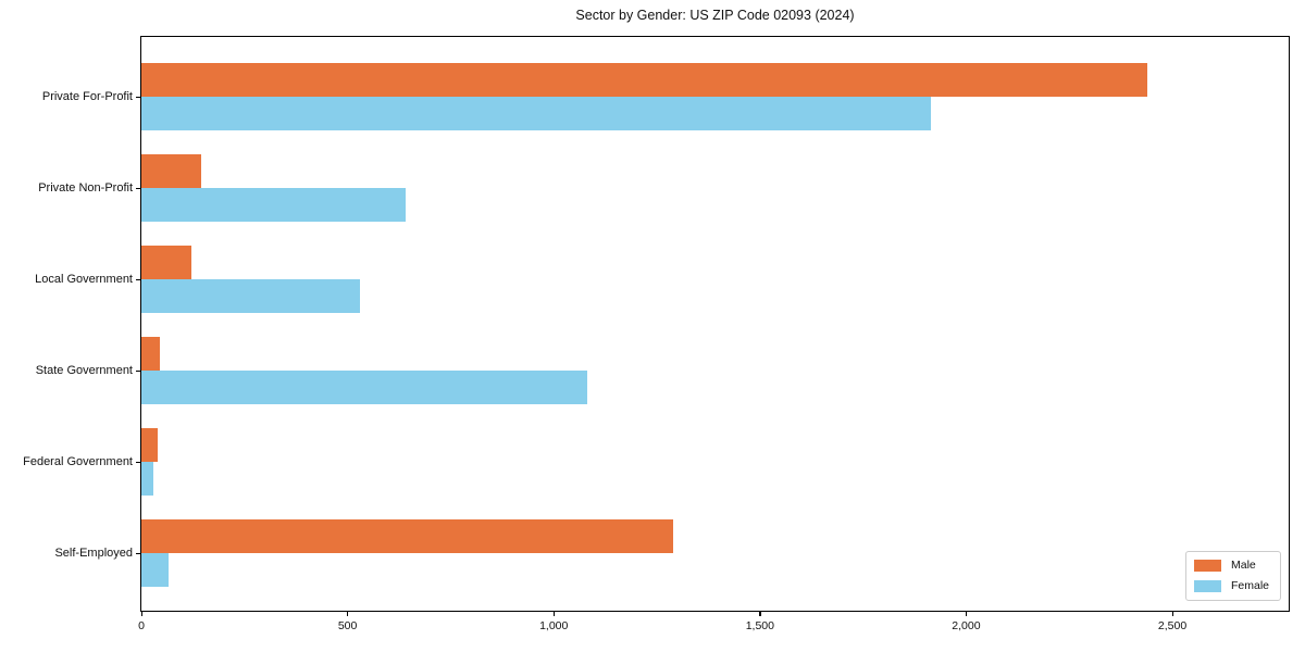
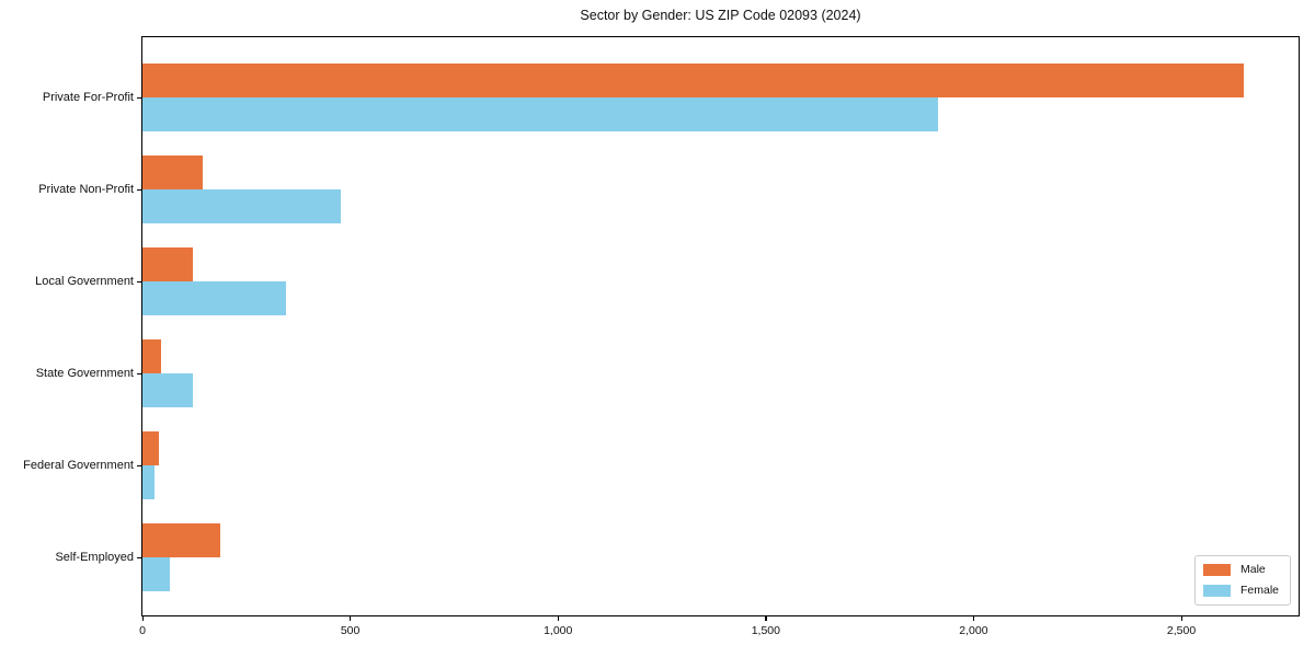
Male/Private For-Profit: 2440 -> 2650
Female/Private Non-Profit: 640 -> 480
Female/Local Government: 530 -> 340
Female/State Government: 1080 -> 120
Male/Self-Employed: 1290 -> 190
